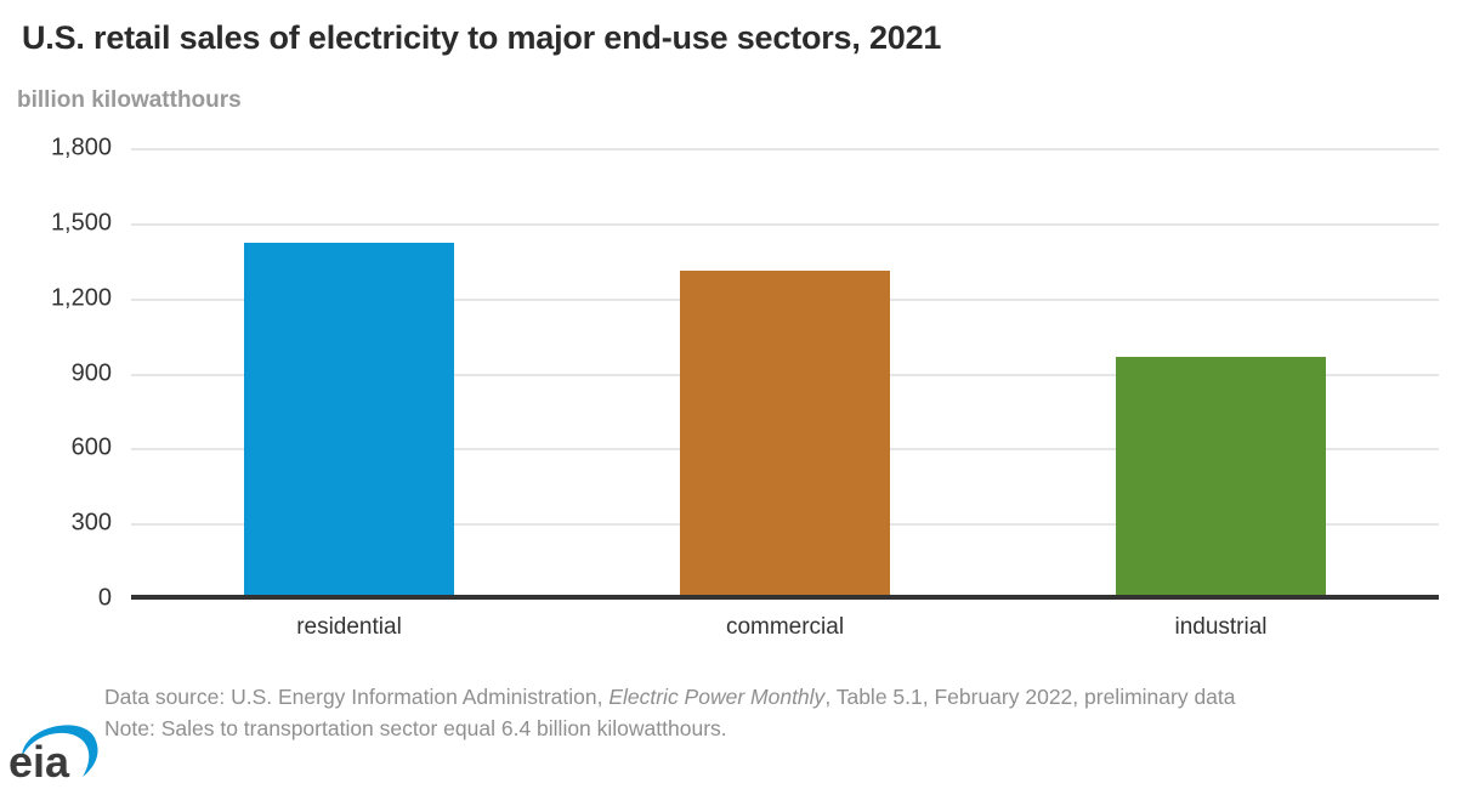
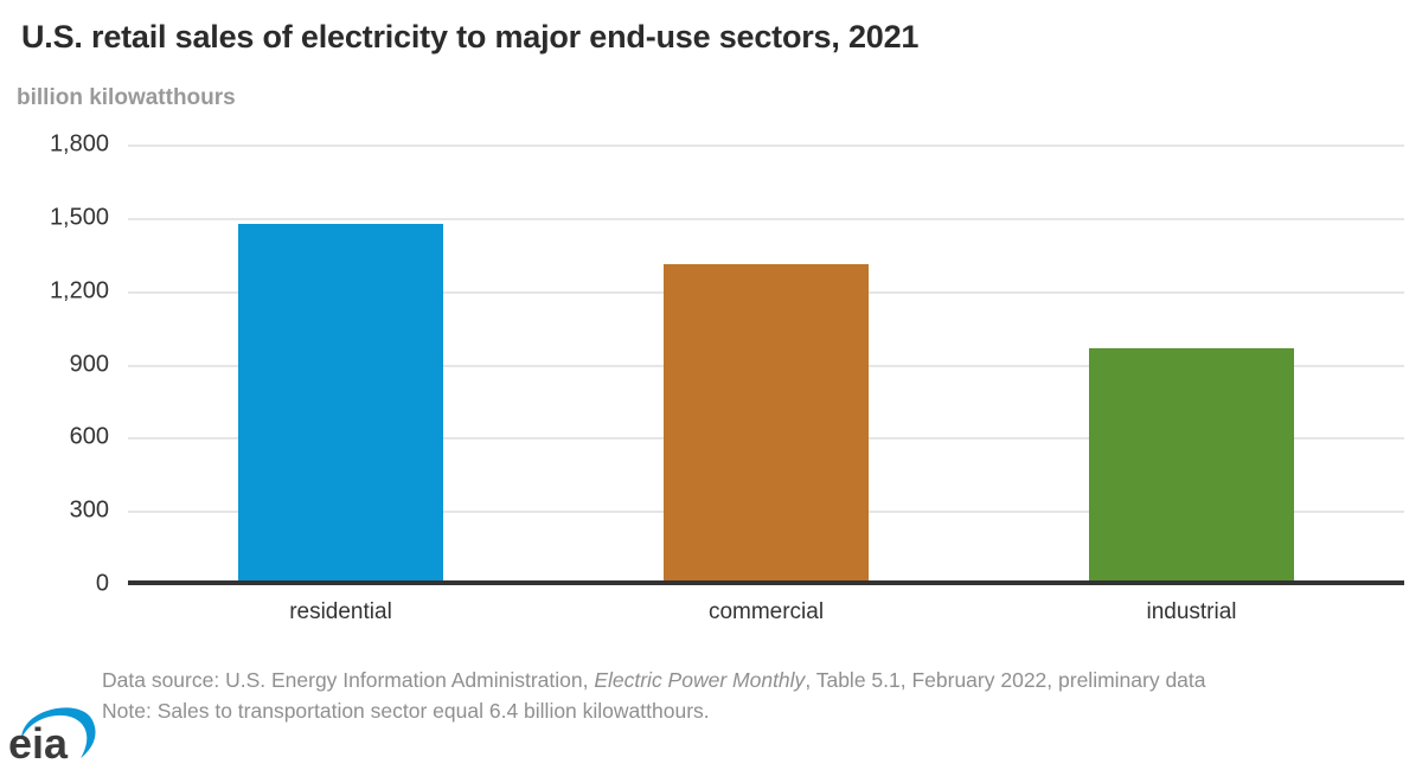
residential: 1420 -> 1480
